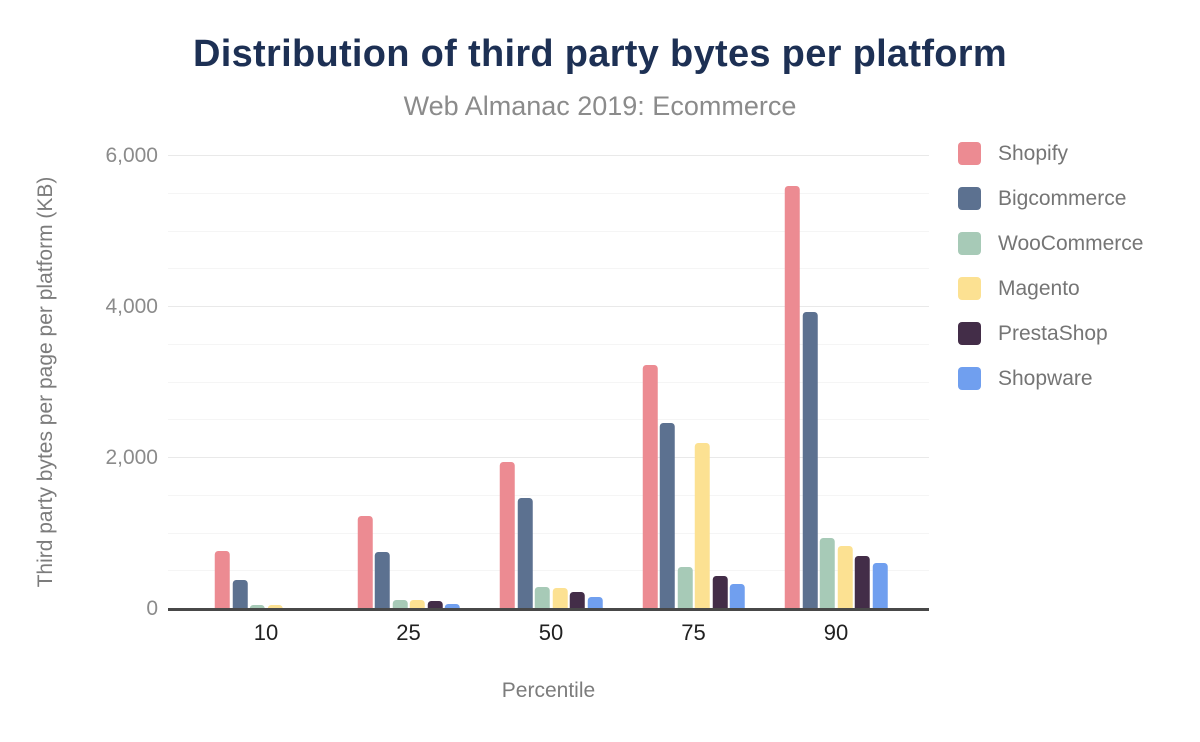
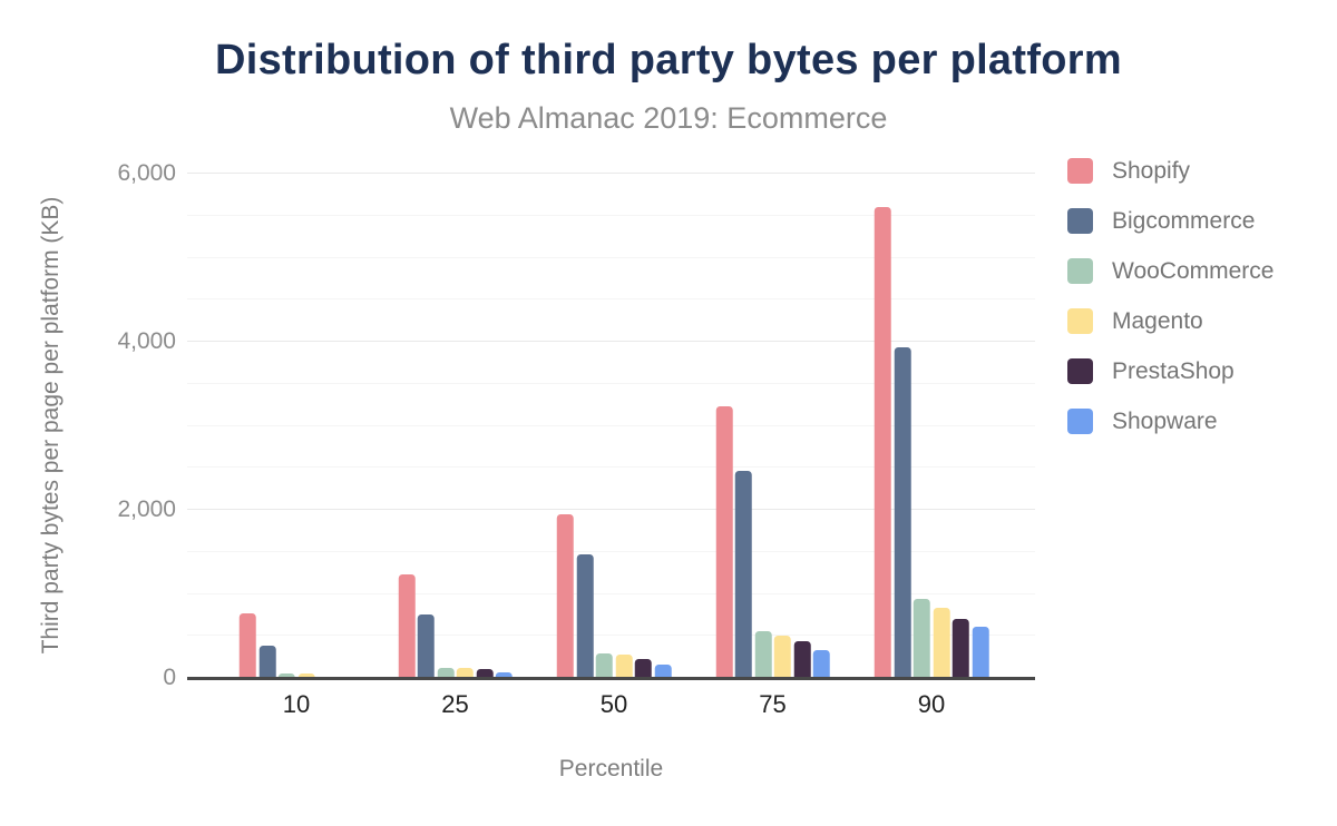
Magento/75: 2200 -> 500
